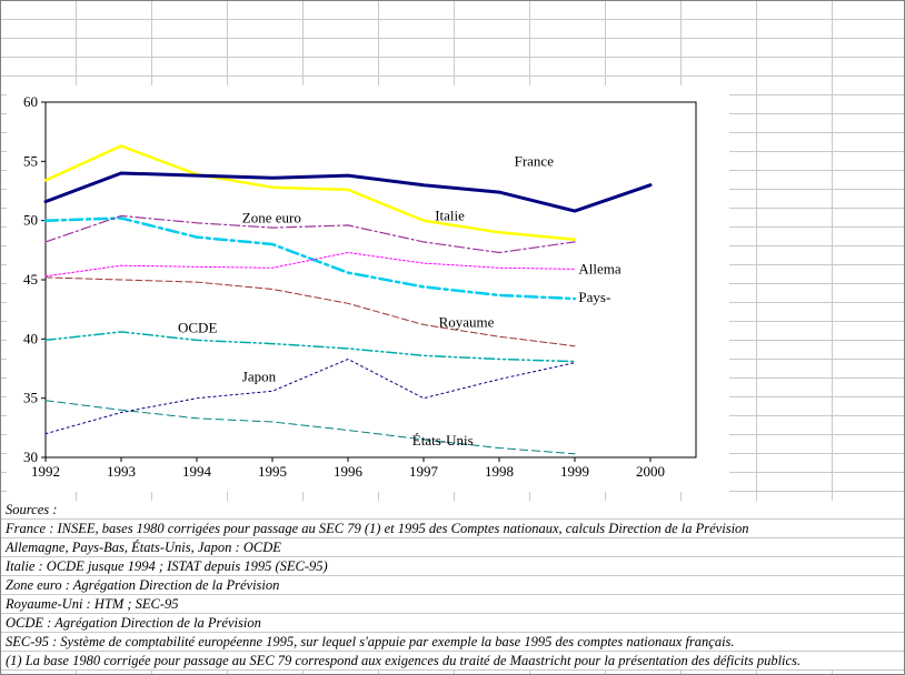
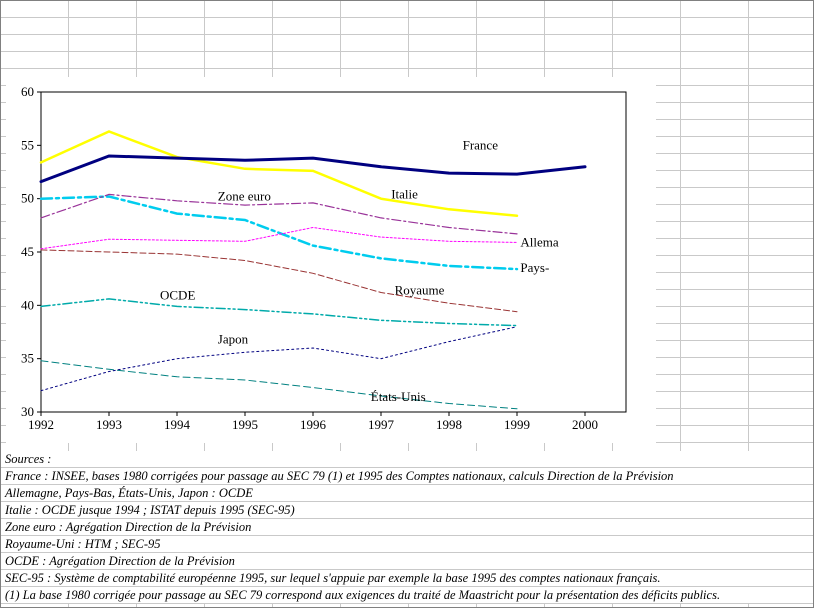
Japon/1996: 38.3 -> 36.0
France/1999: 50.8 -> 52.3
Zone euro/1999: 48.2 -> 46.7
